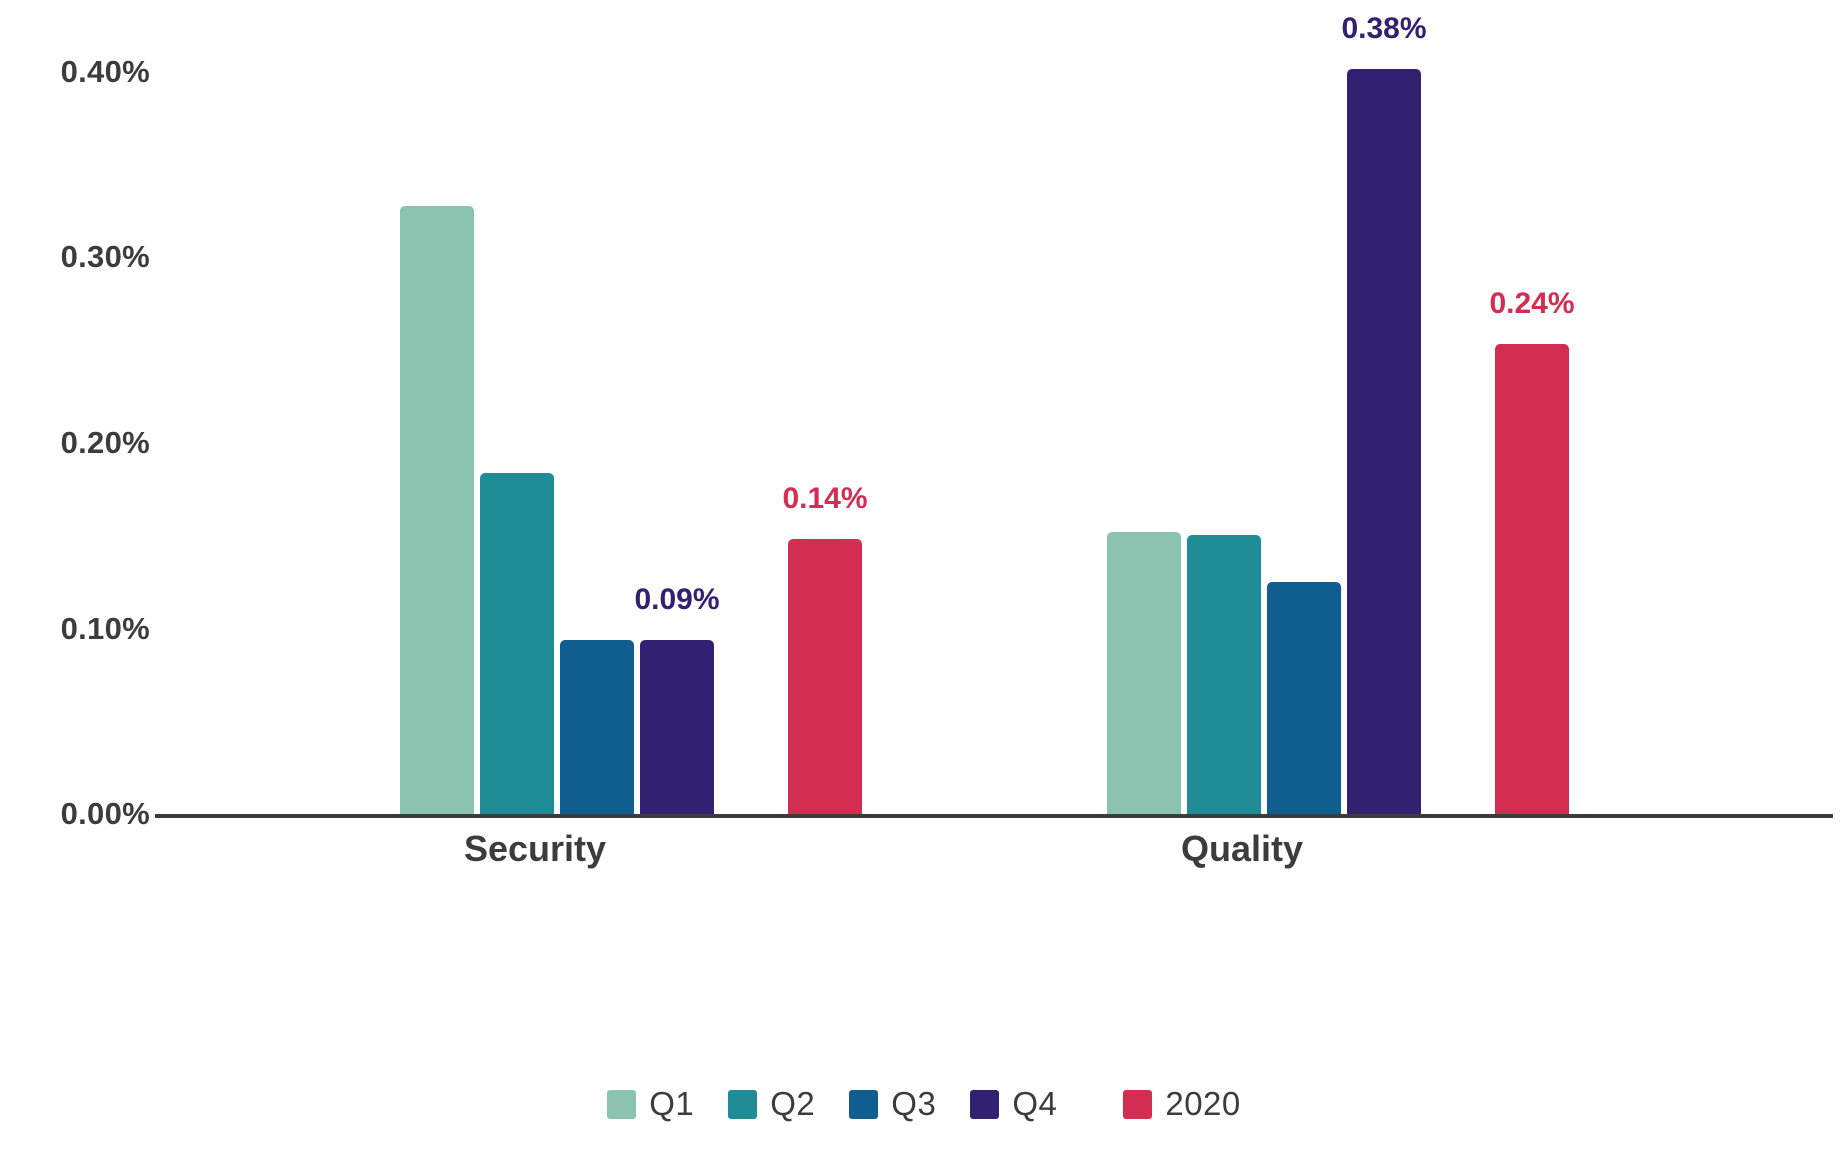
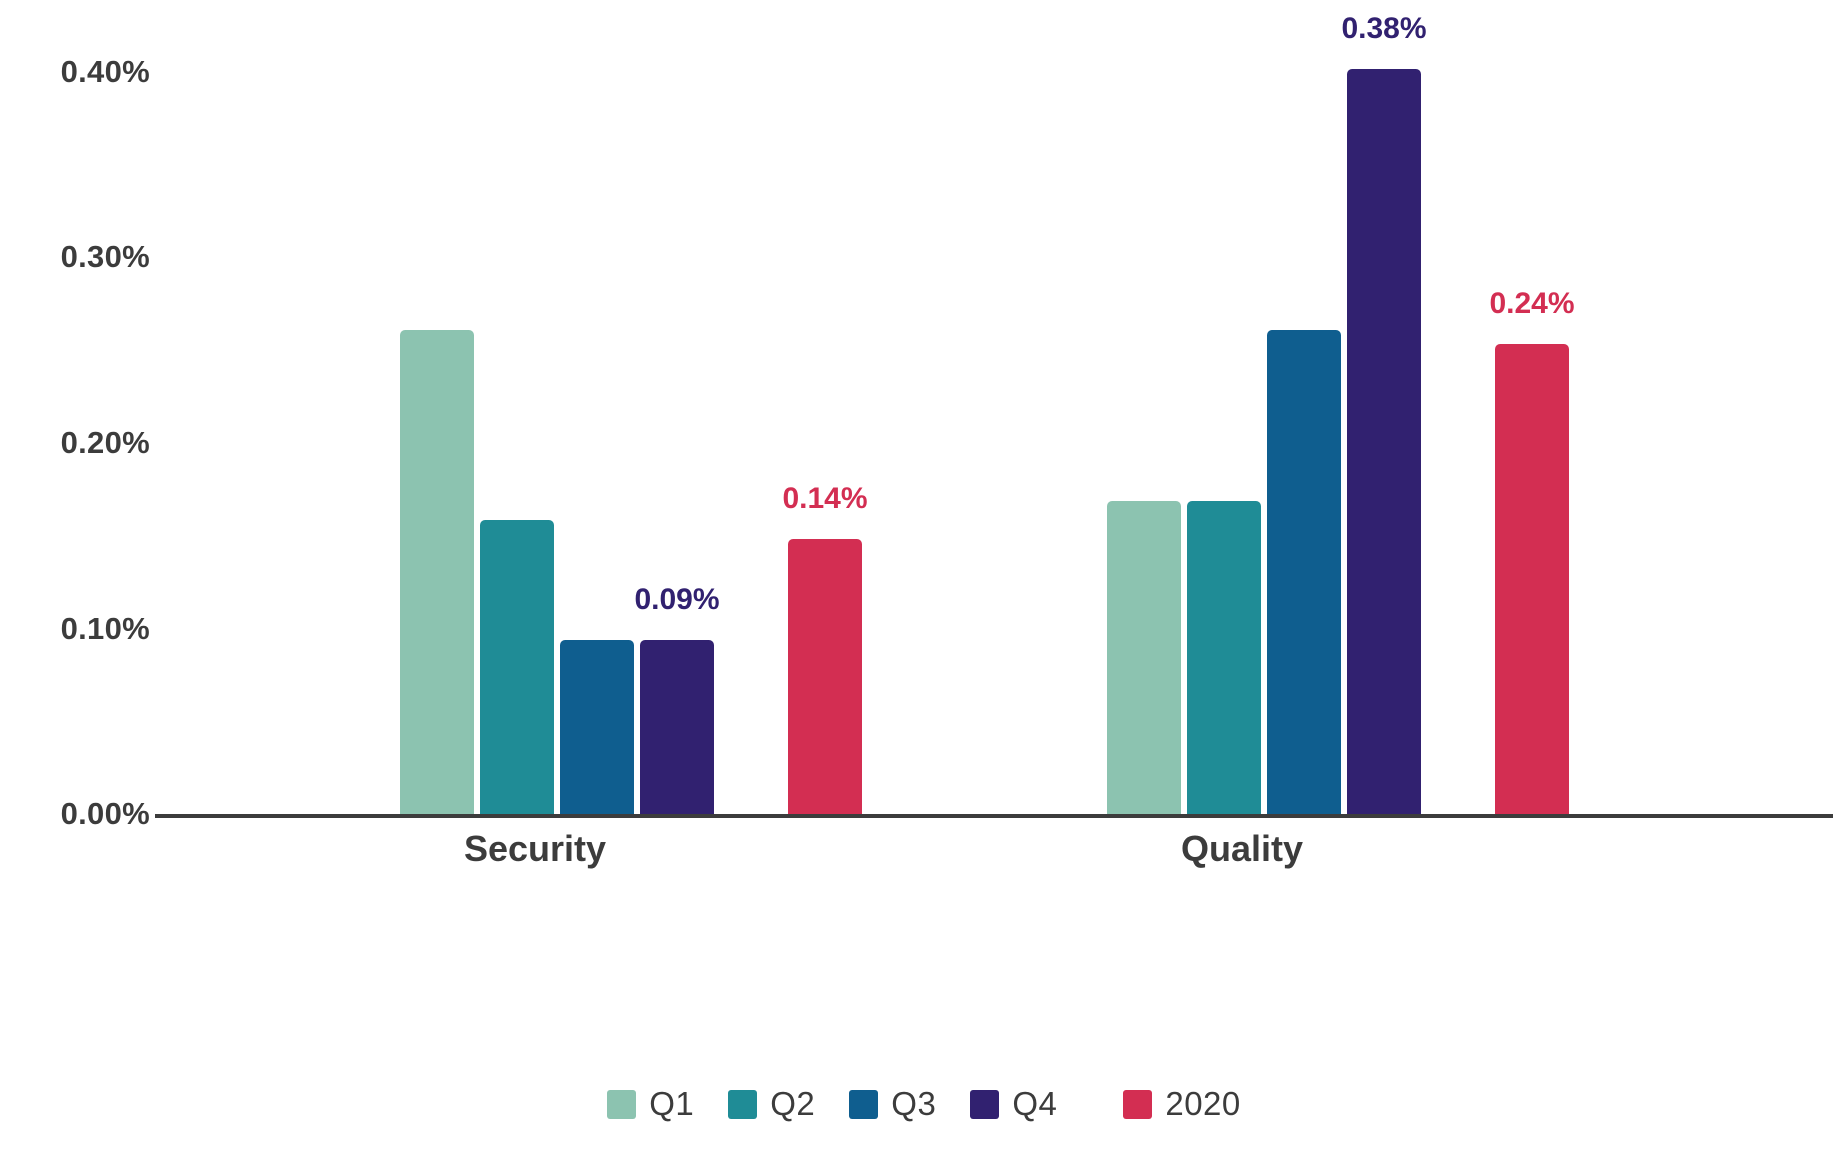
Q1/Security: 0.314% -> 0.250%
Q2/Security: 0.176% -> 0.152%
Q1/Quality: 0.146% -> 0.162%
Q2/Quality: 0.144% -> 0.162%
Q3/Quality: 0.12% -> 0.25%
